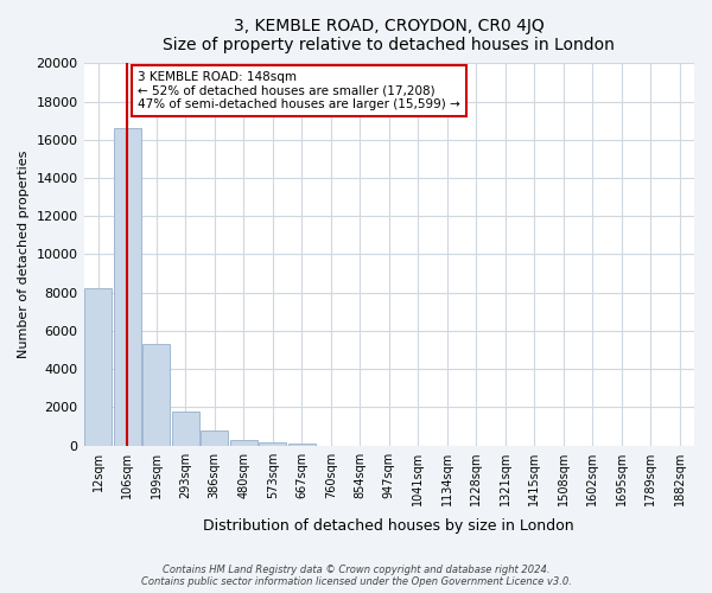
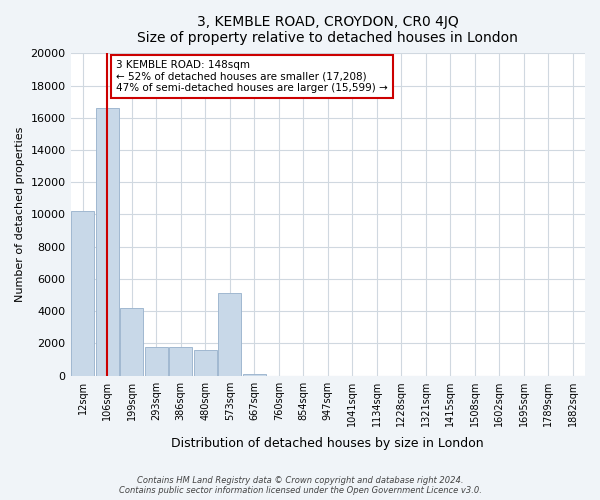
12sqm: 8200 -> 10200
199sqm: 5300 -> 4200
386sqm: 800 -> 1800
480sqm: 300 -> 1600
573sqm: 200 -> 5100
